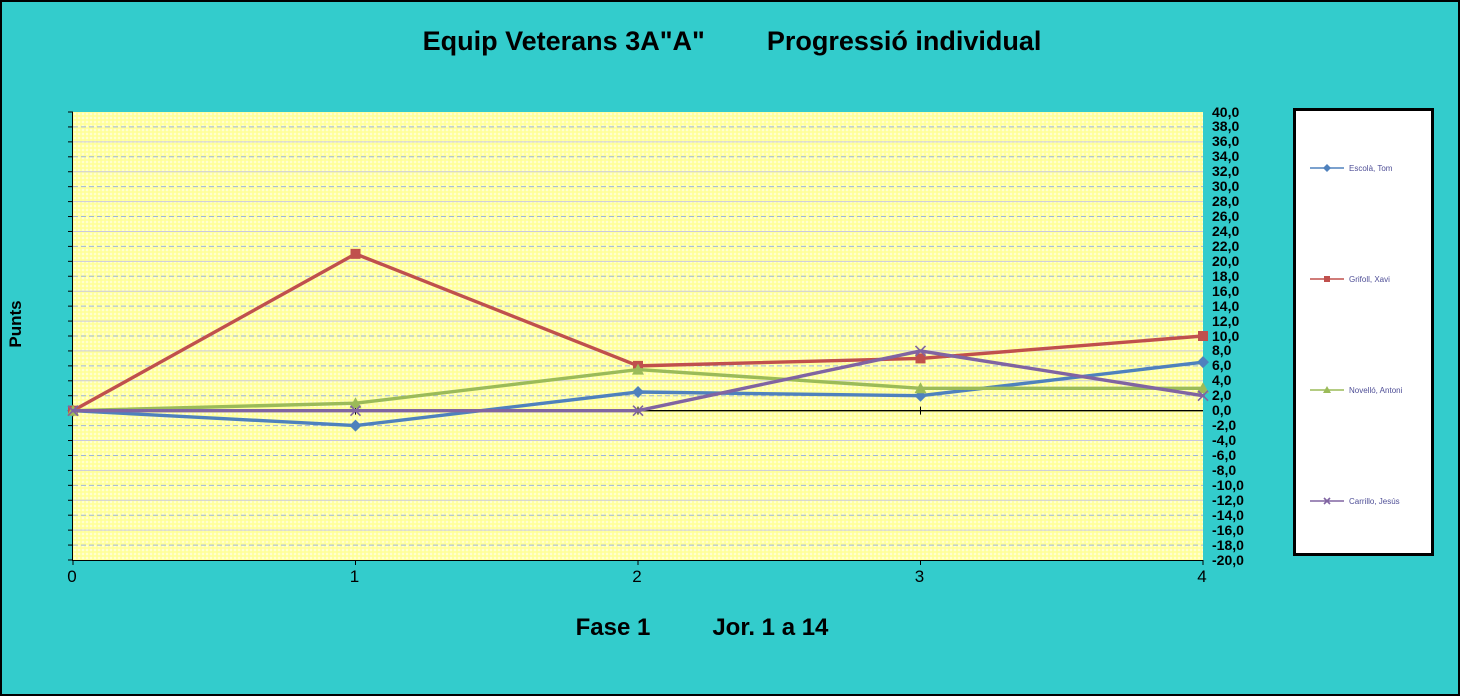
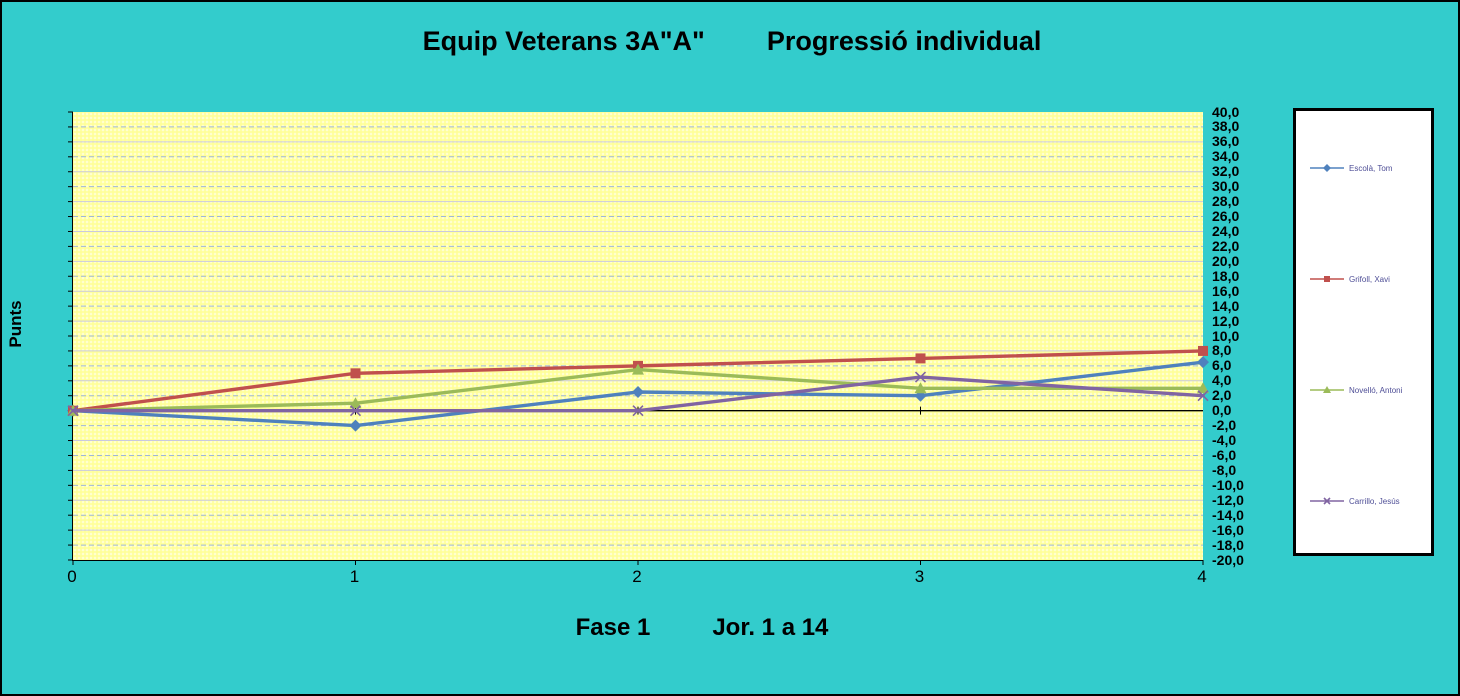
Grifoll, Xavi/1: 21 -> 5
Carrillo, Jesús/3: 8 -> 4
Grifoll, Xavi/4: 10 -> 8
